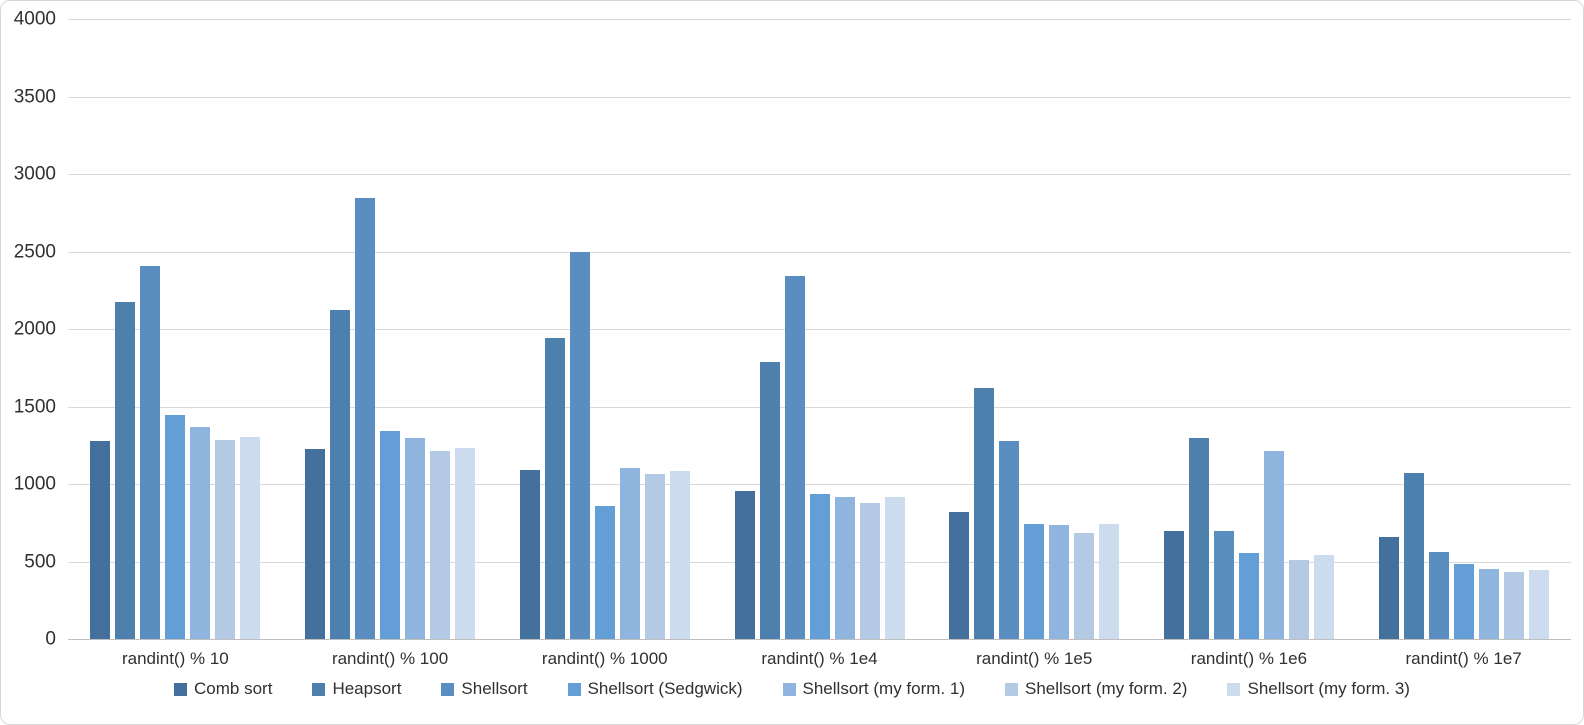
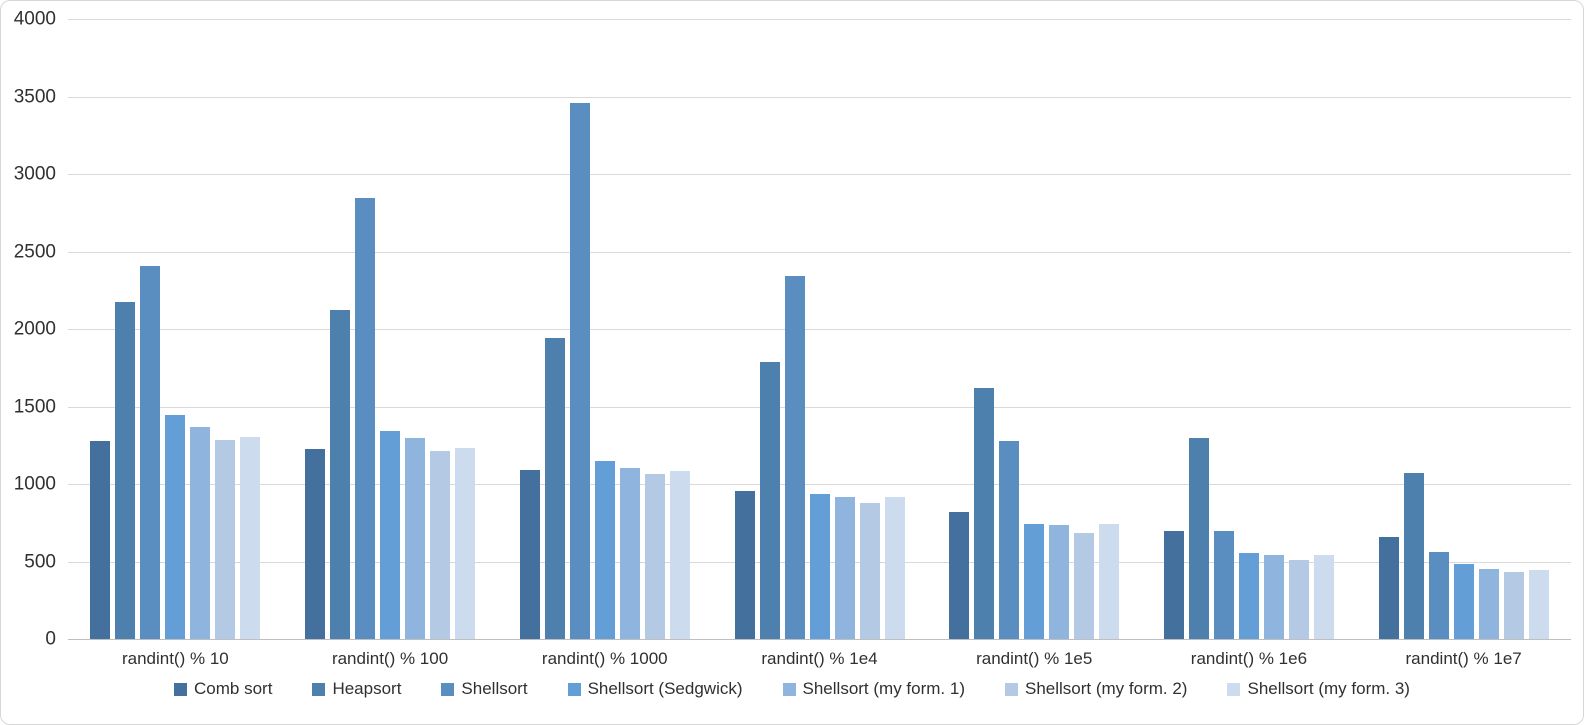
Shellsort/randint() % 1000: 2500 -> 3460
Shellsort (Sedgwick)/randint() % 1000: 860 -> 1150
Shellsort (my form. 1)/randint() % 1e6: 1210 -> 540
